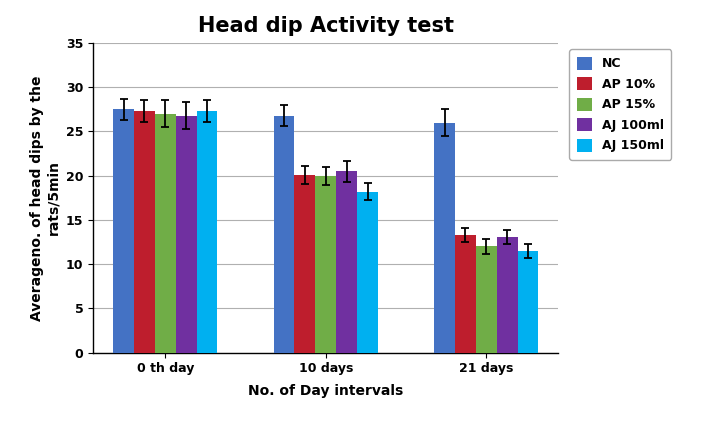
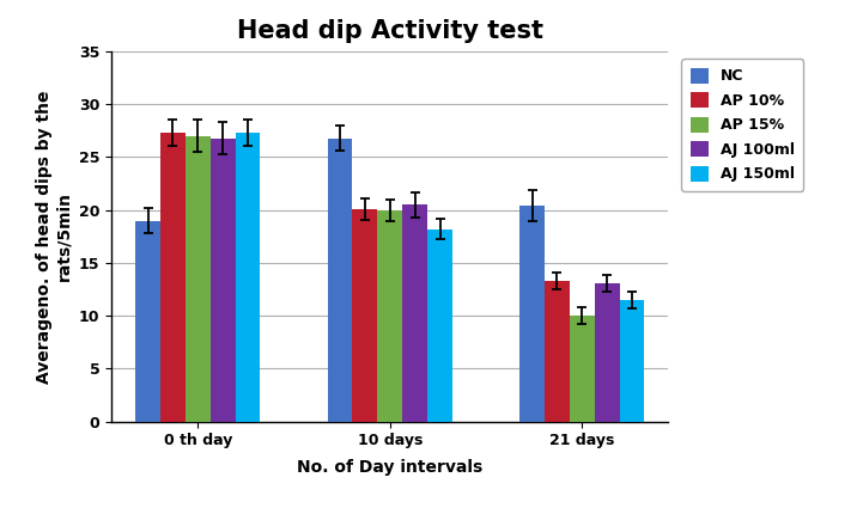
NC/0 th day: 27.5 -> 19.0
NC/21 days: 26.0 -> 20.4
AP 15%/21 days: 12 -> 10
